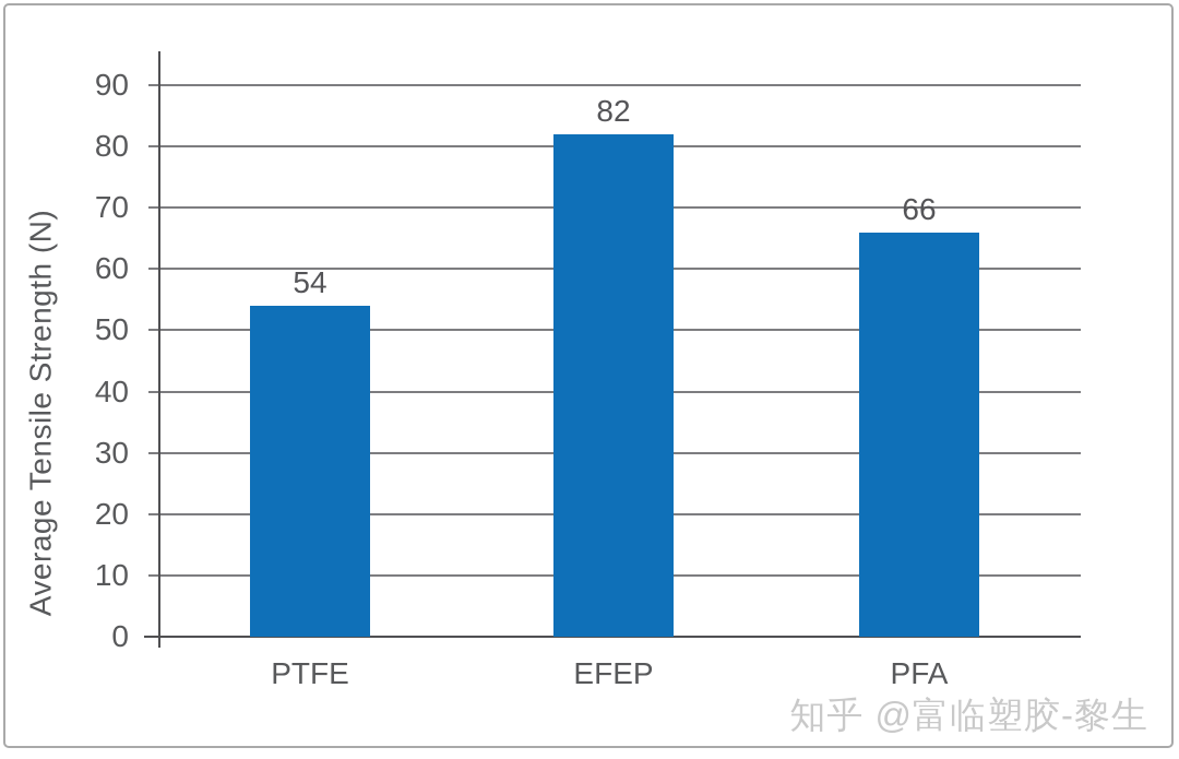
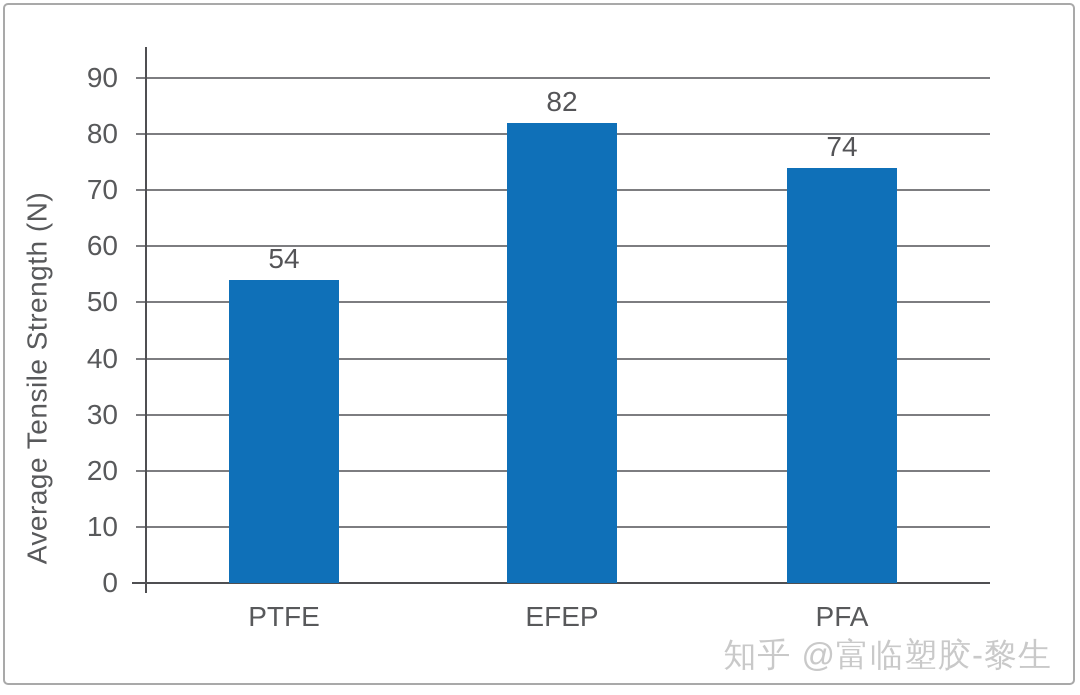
PFA: 66 -> 74
